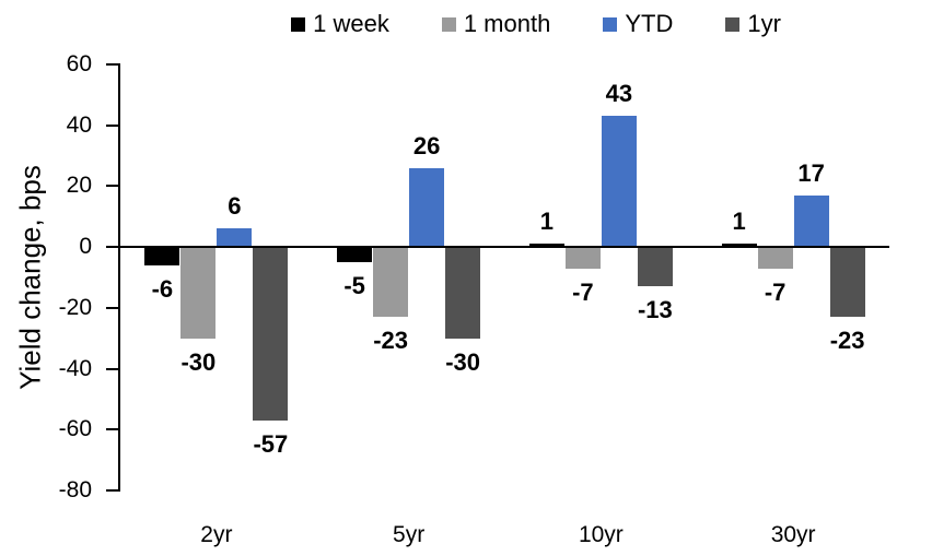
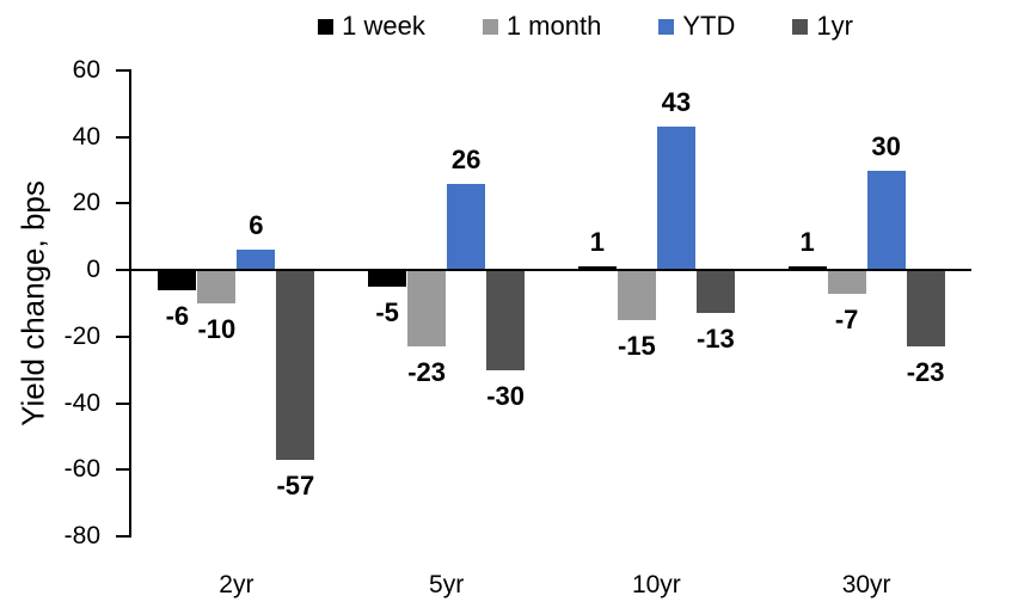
1 month/2yr: -30 -> -10
1 month/10yr: -7 -> -15
YTD/30yr: 17 -> 30
